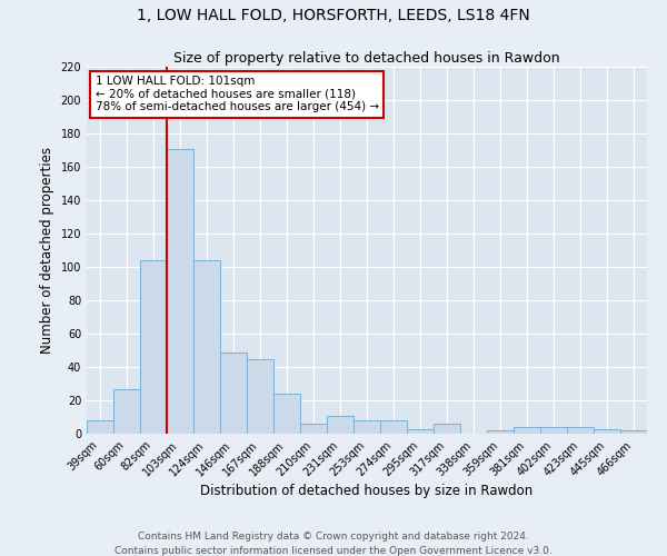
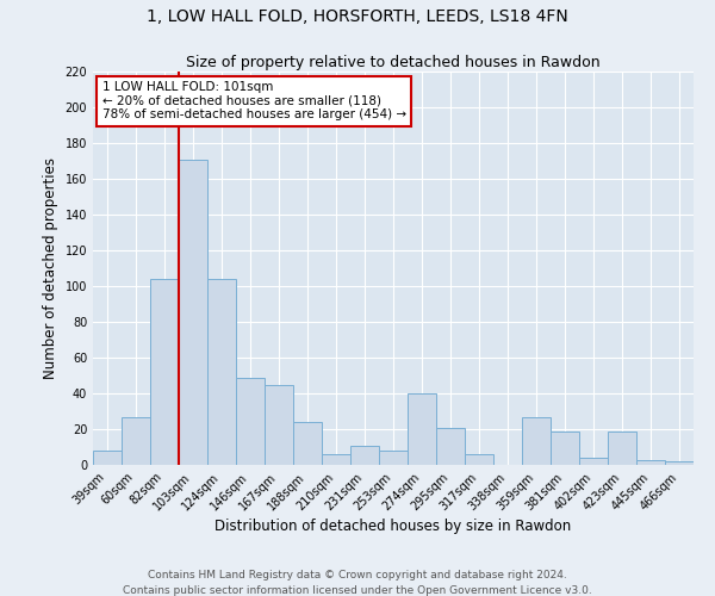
274sqm: 8 -> 40
295sqm: 3 -> 21
359sqm: 2 -> 27
381sqm: 4 -> 19
423sqm: 4 -> 19
